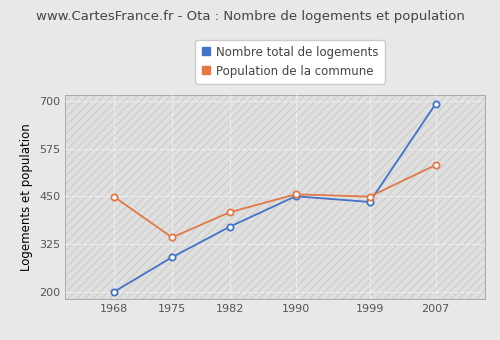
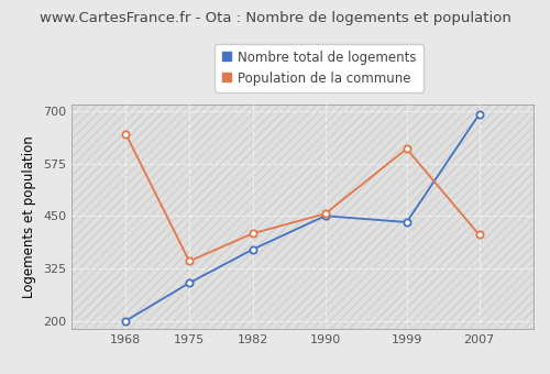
Population de la commune/1968: 448 -> 645
Population de la commune/1999: 449 -> 610
Population de la commune/2007: 532 -> 405
